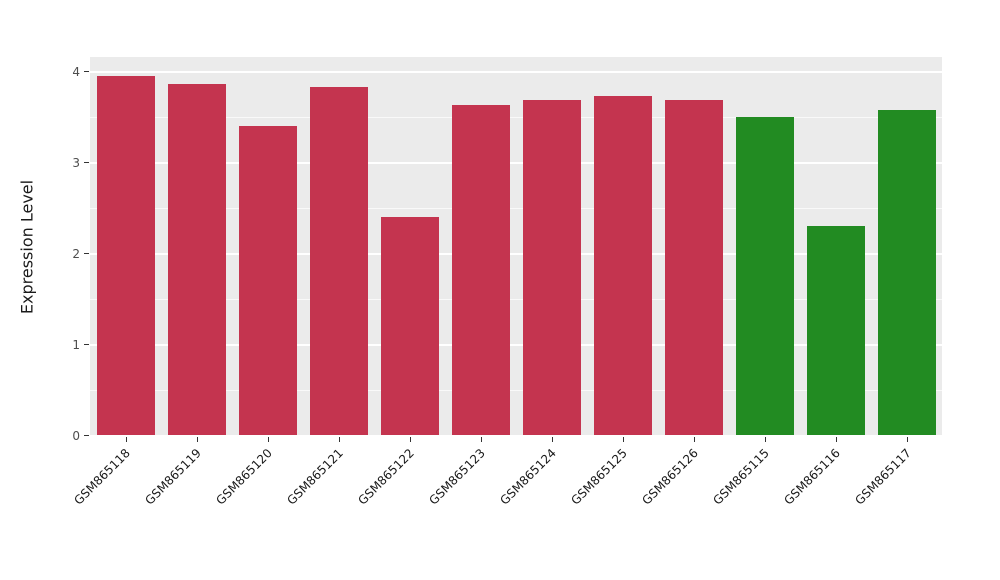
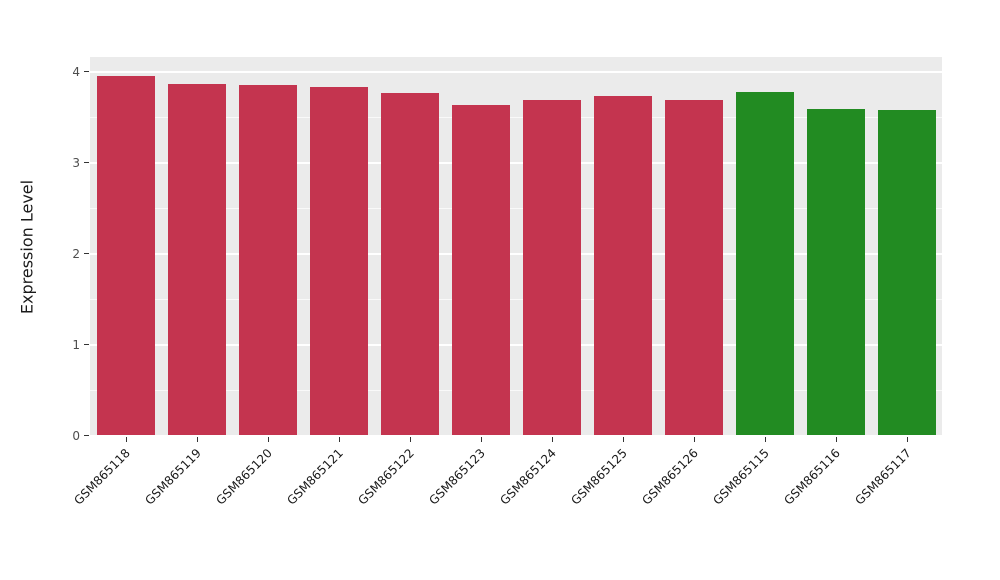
GSM865120: 3.4 -> 3.9
GSM865122: 2.4 -> 3.8
GSM865115: 3.5 -> 3.8
GSM865116: 2.3 -> 3.6
